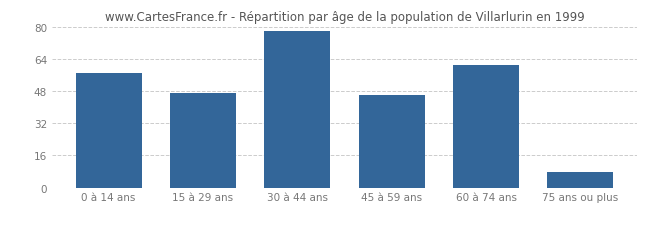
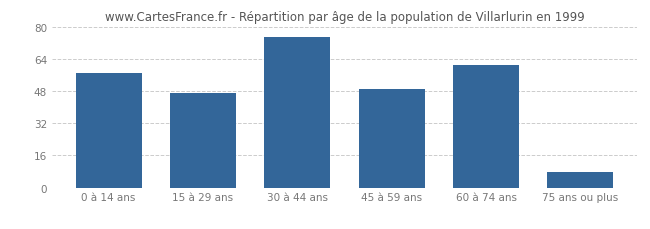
30 à 44 ans: 78 -> 75
45 à 59 ans: 46 -> 49
